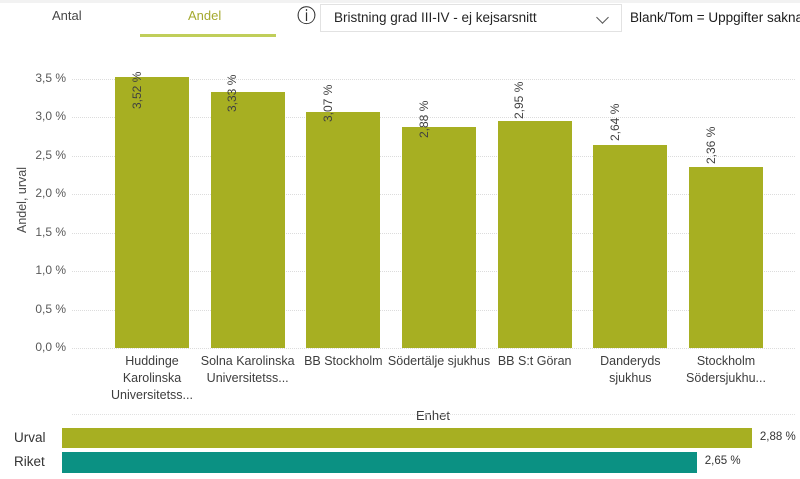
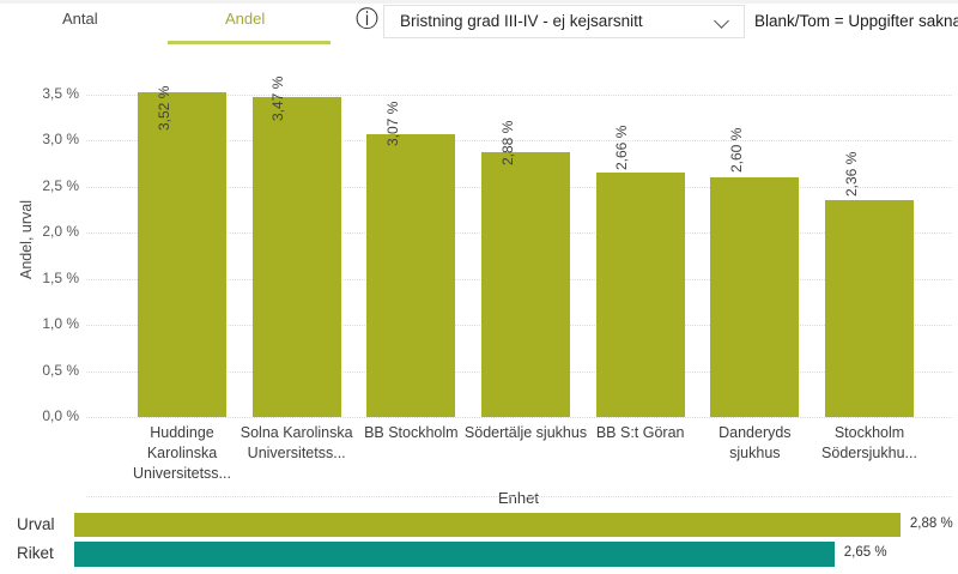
Solna Karolinska Universitetss...: 3,33 -> 3,47
BB S:t Göran: 2,95 -> 2,66
Danderyds sjukhus: 2,64 -> 2,60
